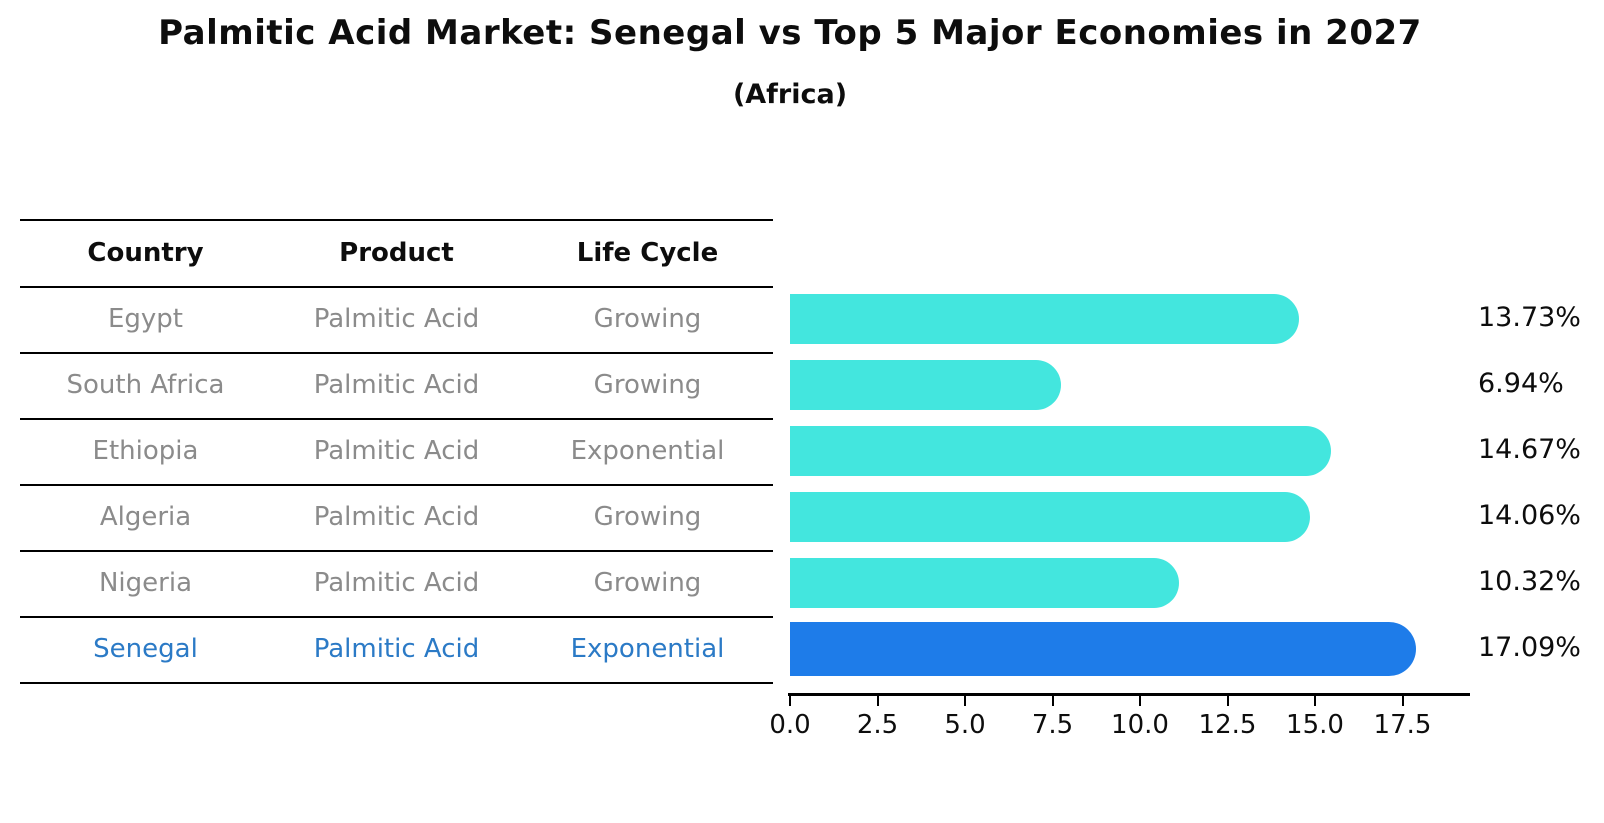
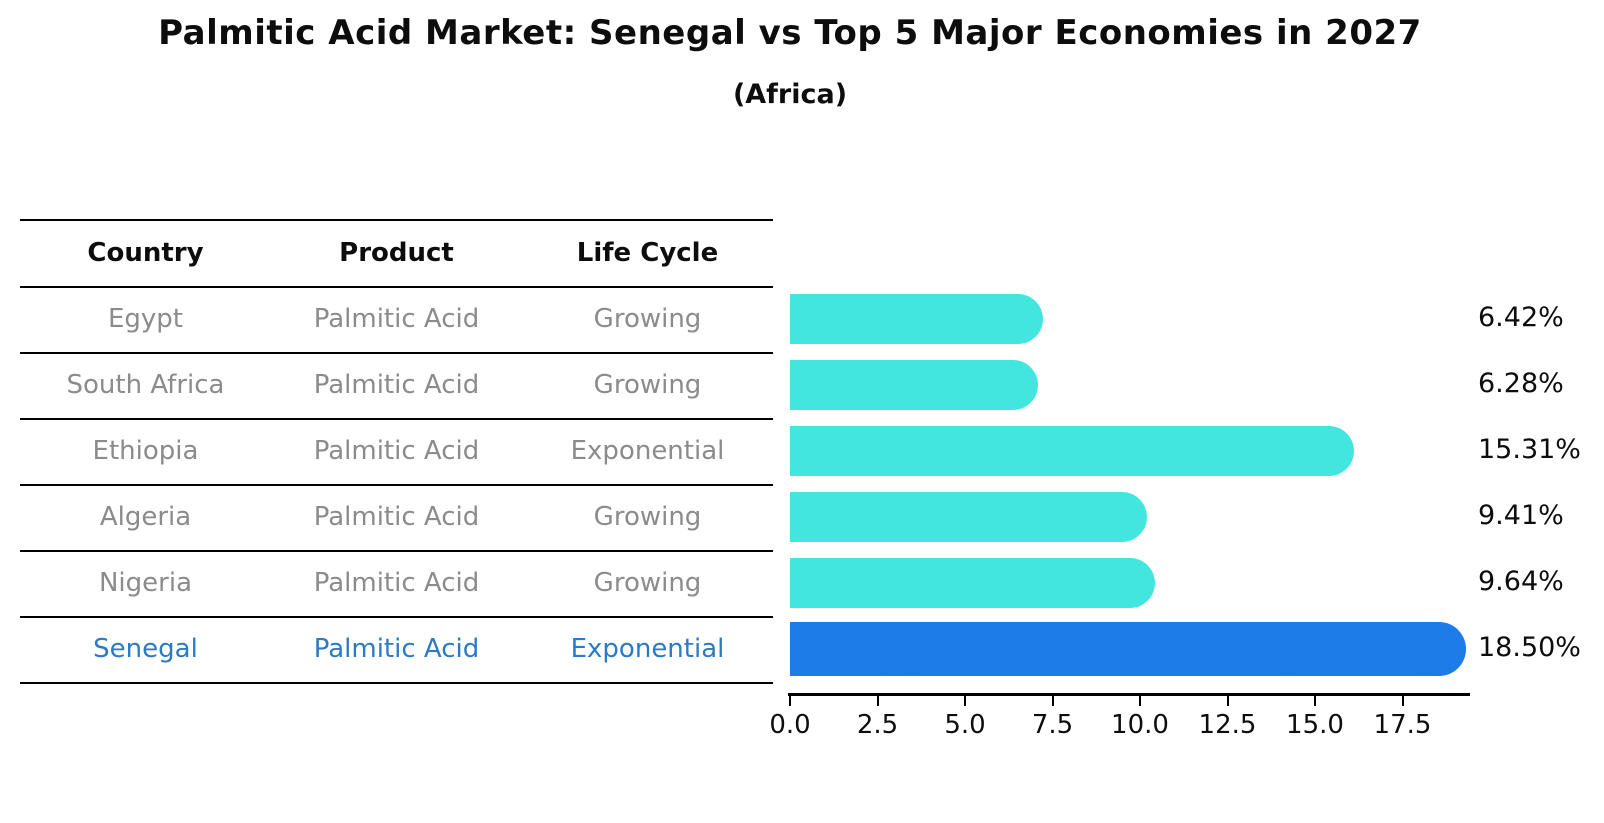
Egypt: 13.73% -> 6.42%
South Africa: 6.94% -> 6.28%
Ethiopia: 14.67% -> 15.31%
Algeria: 14.06% -> 9.41%
Nigeria: 10.32% -> 9.64%
Senegal: 17.09% -> 18.50%
